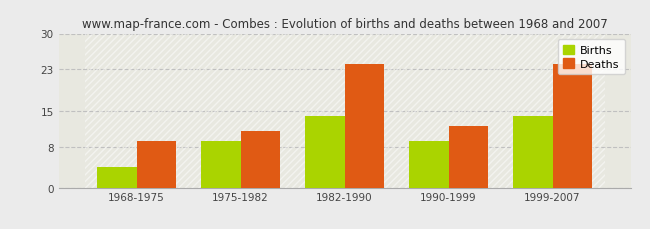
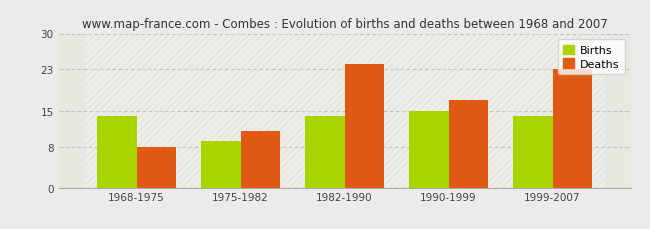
Births/1968-1975: 4 -> 14
Deaths/1968-1975: 9 -> 8
Births/1990-1999: 9 -> 15
Deaths/1990-1999: 12 -> 17
Deaths/1999-2007: 24 -> 23
